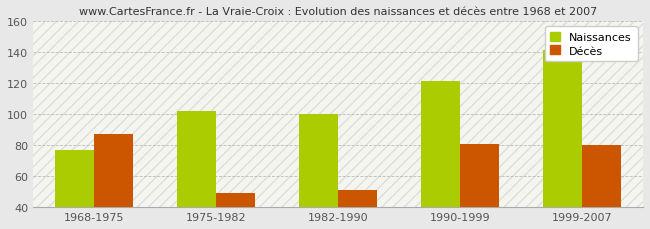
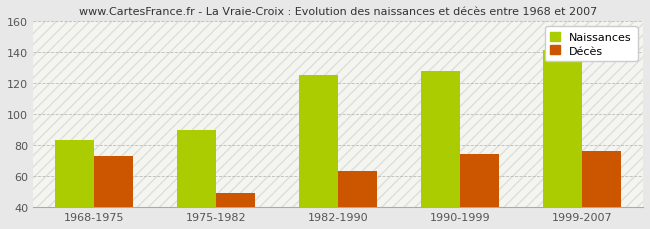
Naissances/1968-1975: 77 -> 83
Décès/1968-1975: 87 -> 73
Naissances/1975-1982: 102 -> 90
Naissances/1982-1990: 100 -> 125
Décès/1982-1990: 51 -> 63
Naissances/1990-1999: 121 -> 128
Décès/1990-1999: 81 -> 74
Décès/1999-2007: 80 -> 76
